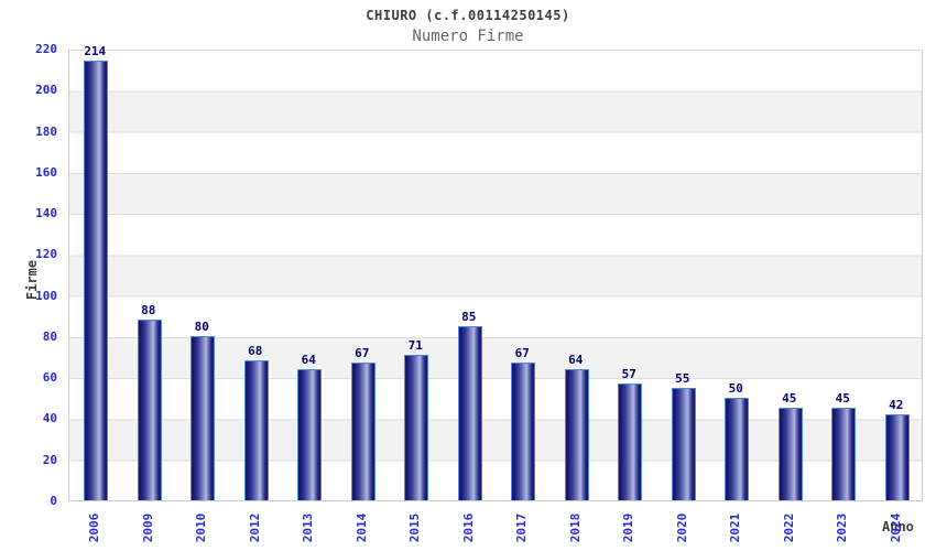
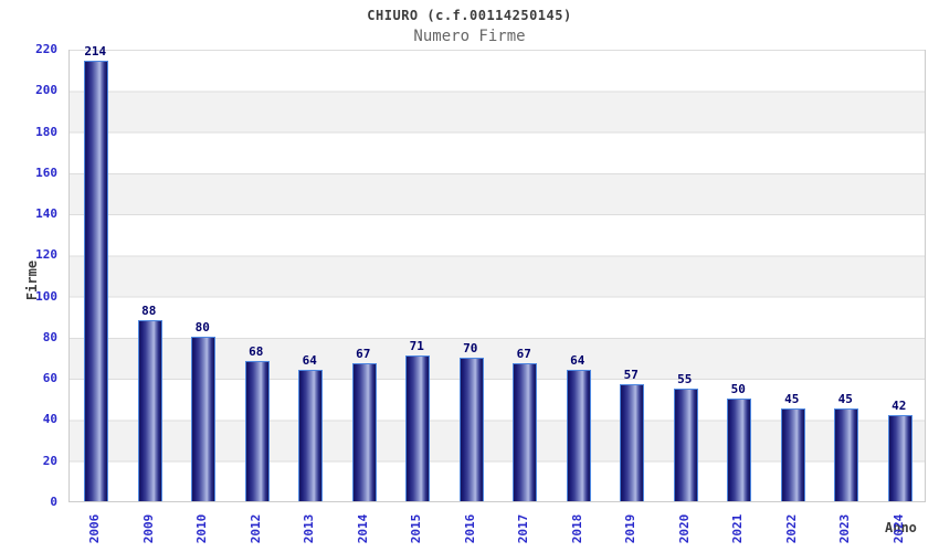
2016: 85 -> 70
